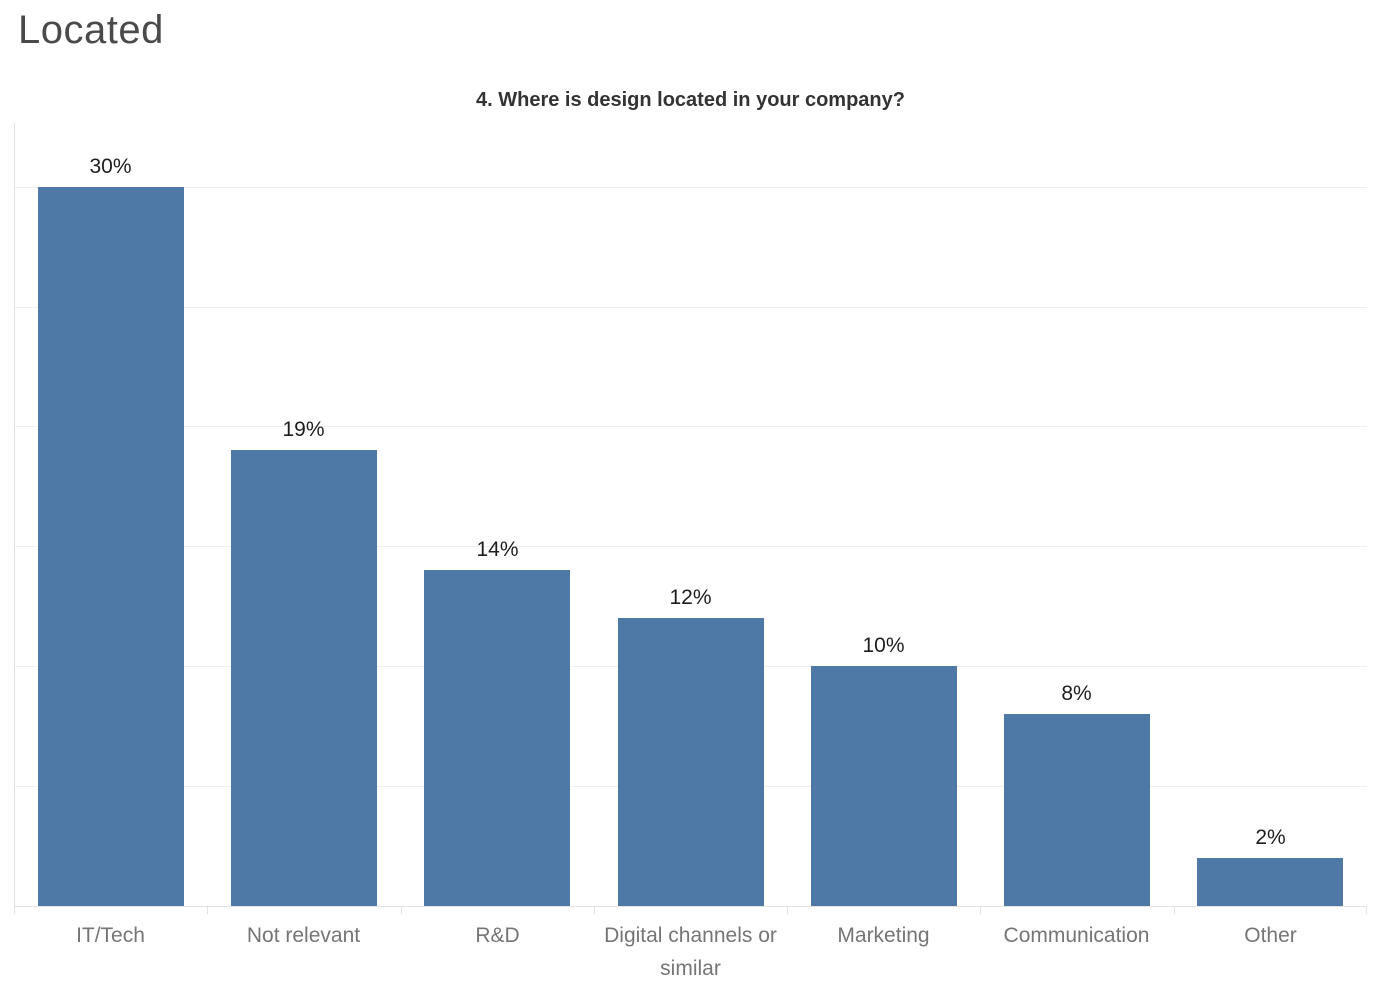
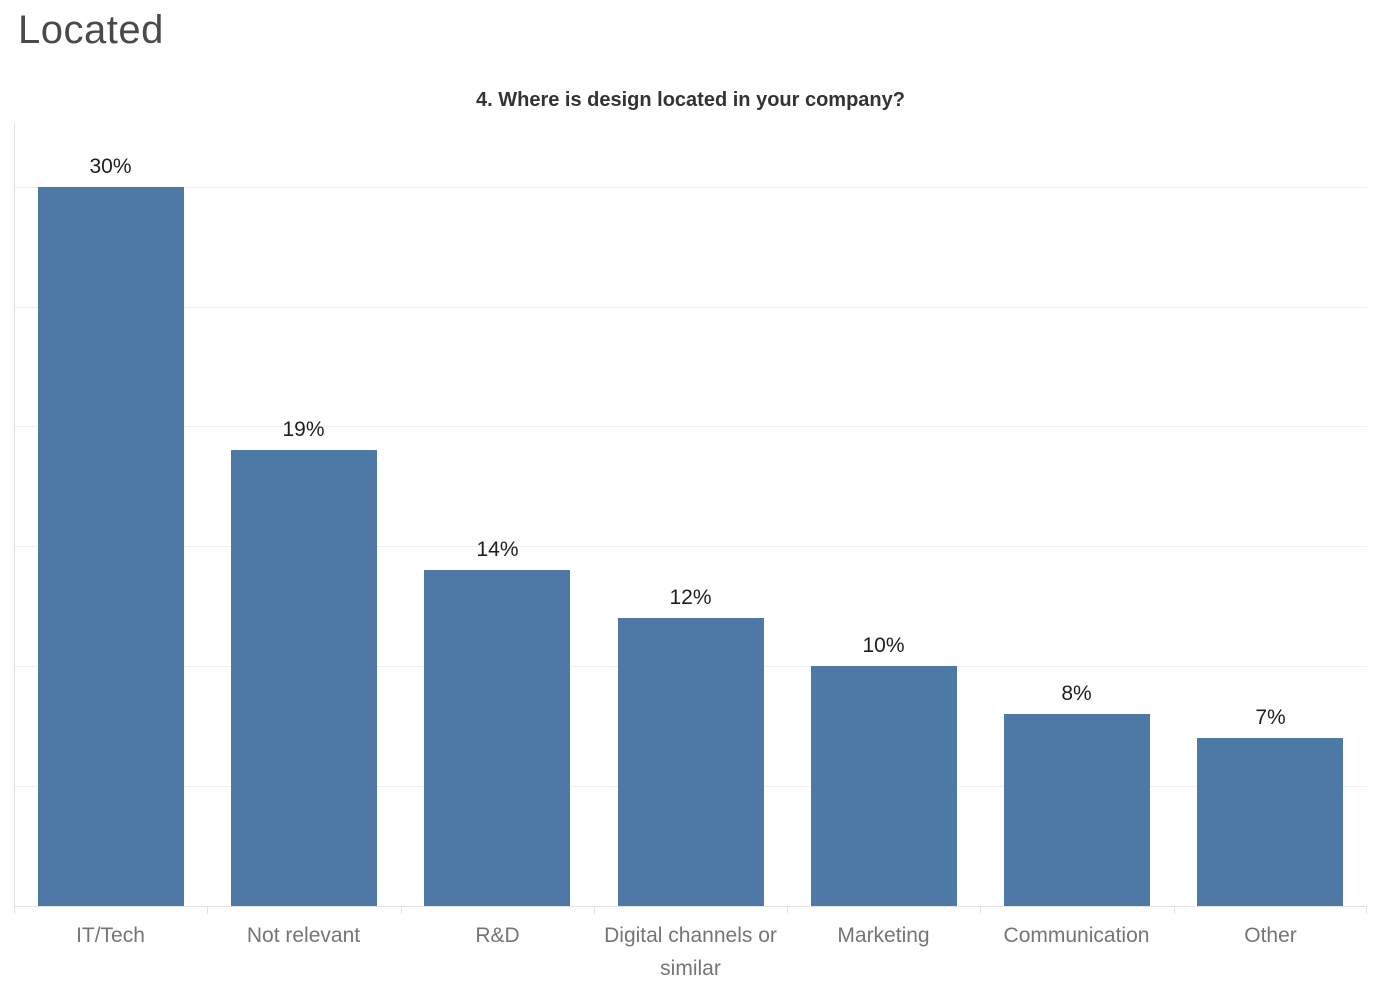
Other: 2% -> 7%
